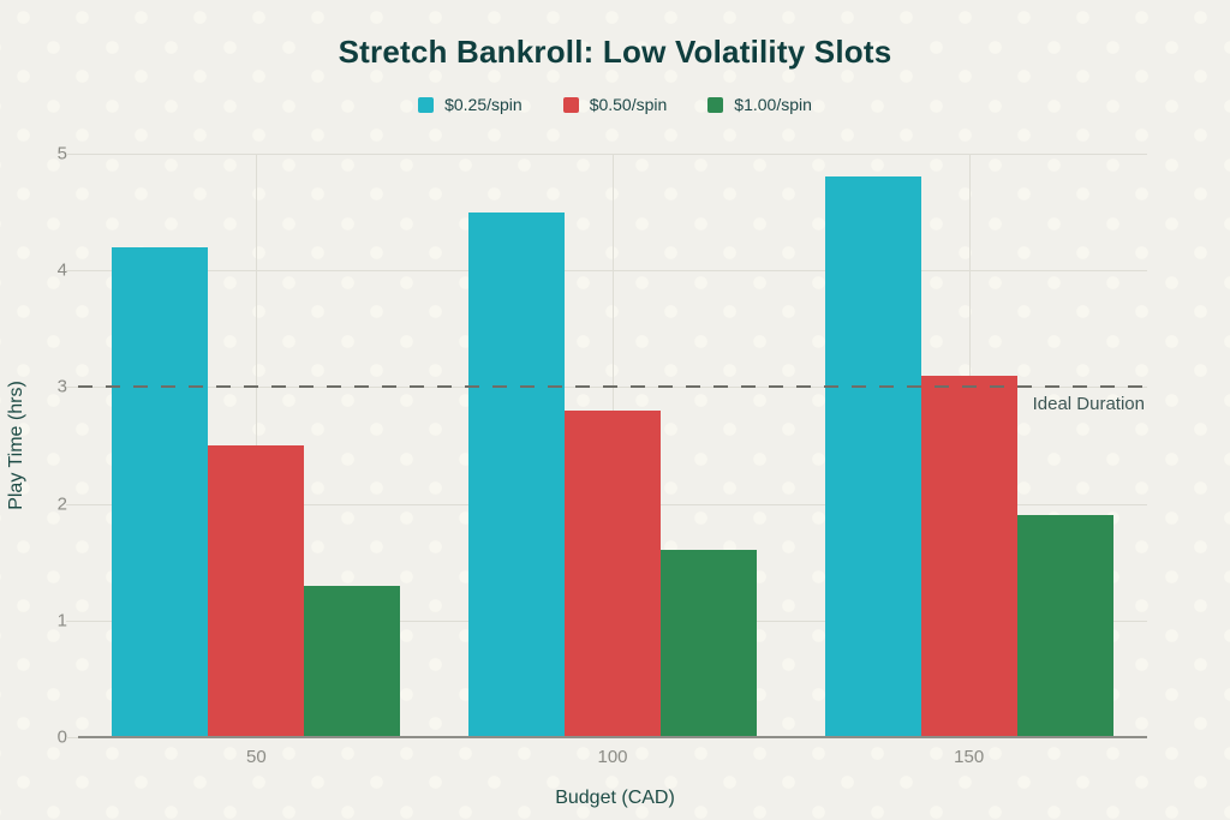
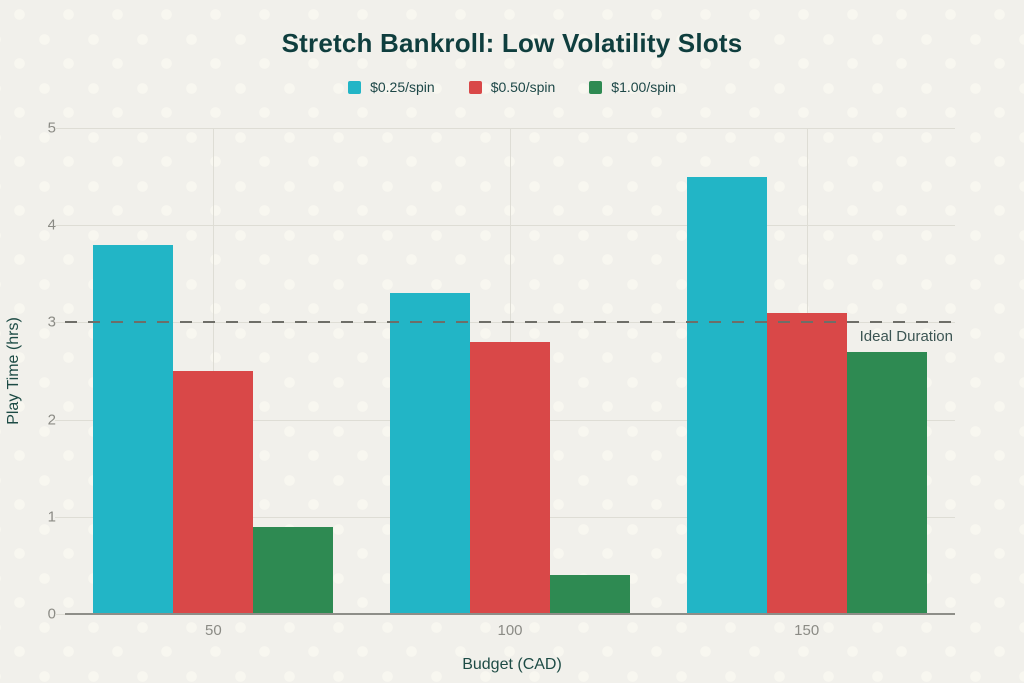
$0.25/spin/50: 4.2 -> 3.8
$1.00/spin/50: 1.3 -> 0.9
$0.25/spin/100: 4.5 -> 3.3
$1.00/spin/100: 1.6 -> 0.4
$0.25/spin/150: 4.8 -> 4.5
$1.00/spin/150: 1.9 -> 2.7
